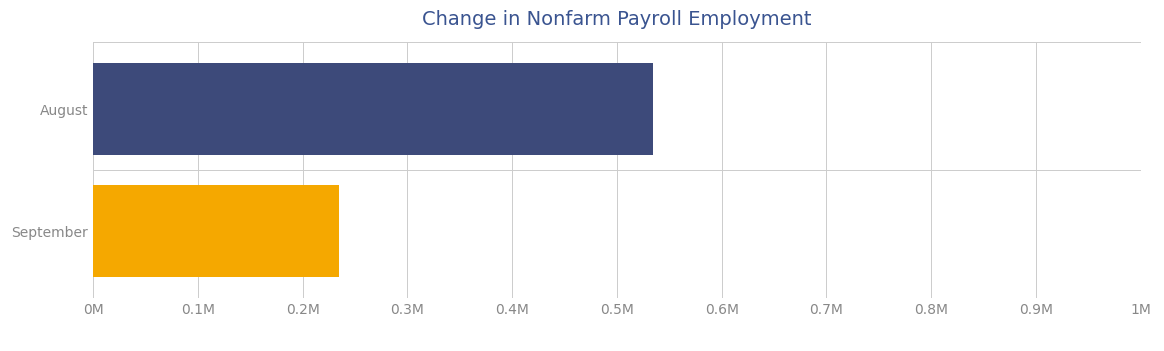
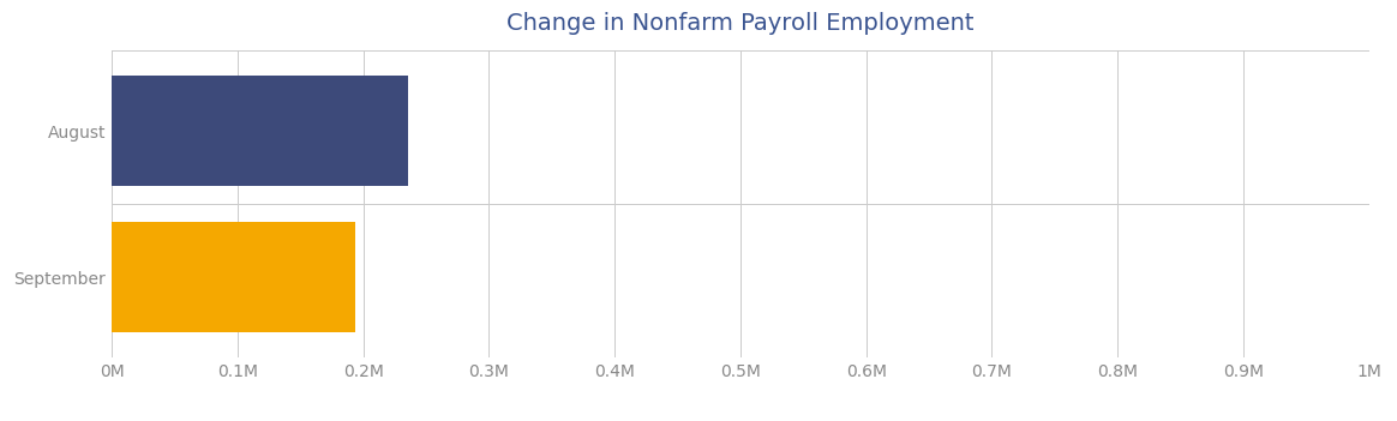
August: 0.534M -> 0.236M
September: 0.235M -> 0.194M
